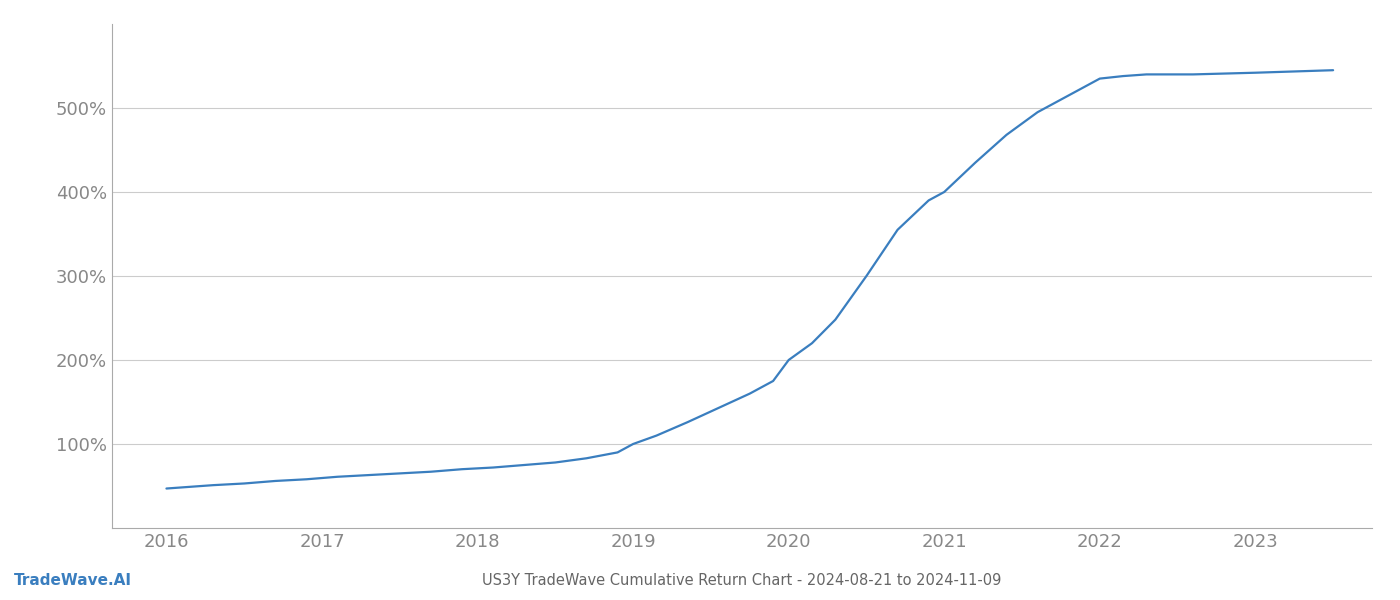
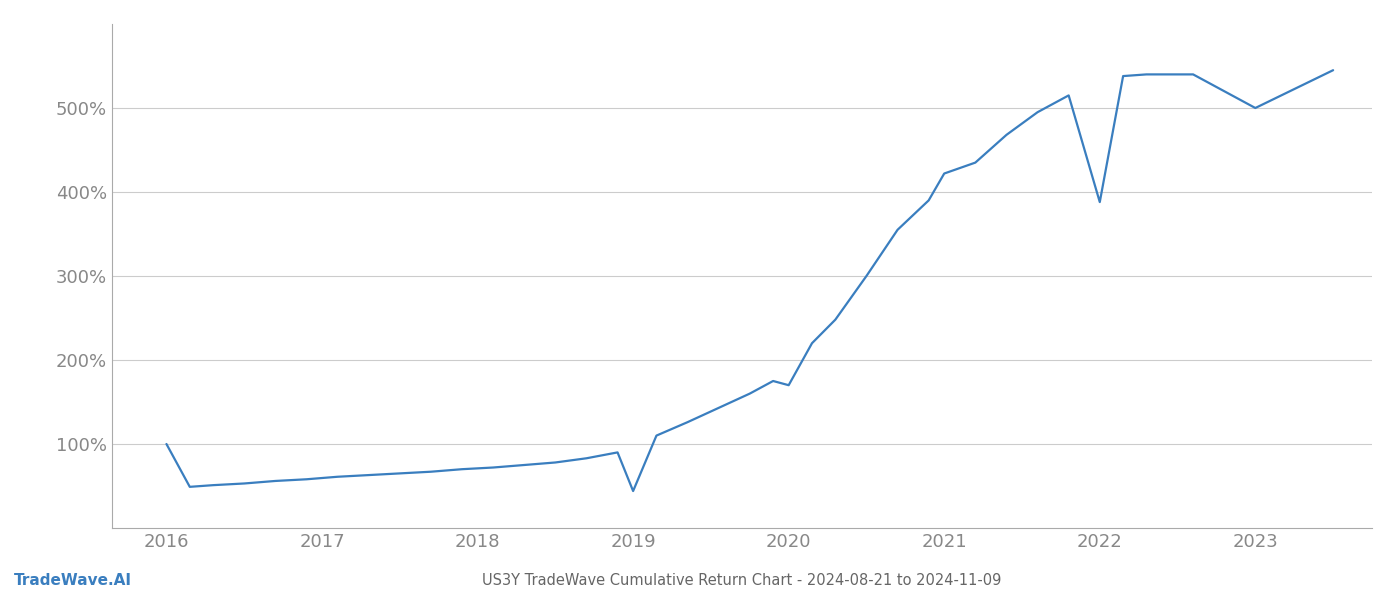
2016: 47% -> 100%
2019: 100% -> 44%
2020: 200% -> 170%
2021: 400% -> 422%
2022: 535% -> 388%
2023: 542% -> 500%
